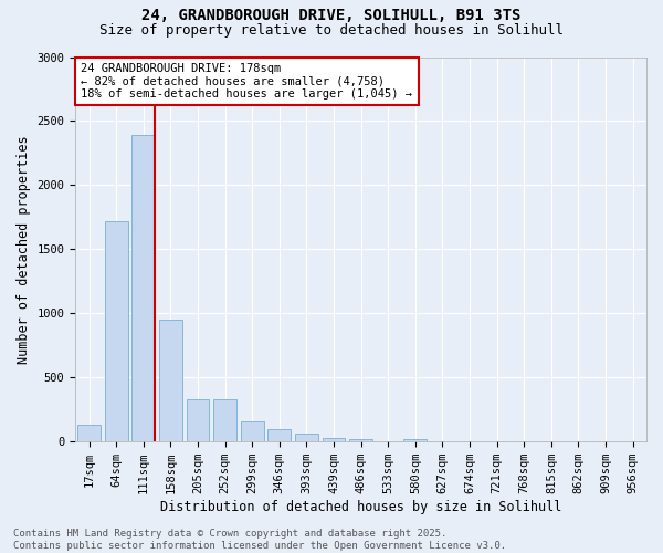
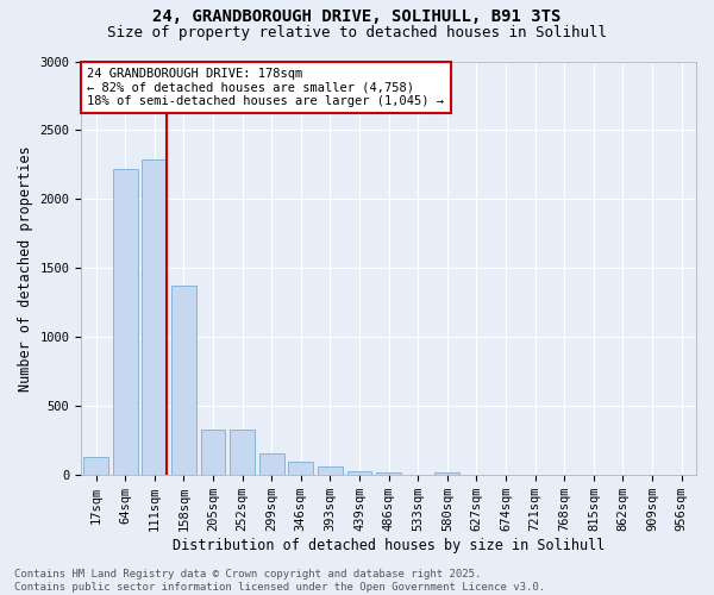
64sqm: 1720 -> 2220
111sqm: 2390 -> 2290
158sqm: 950 -> 1370
